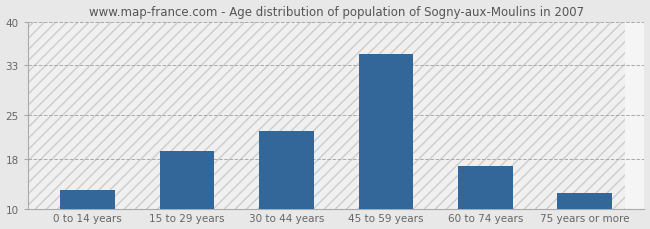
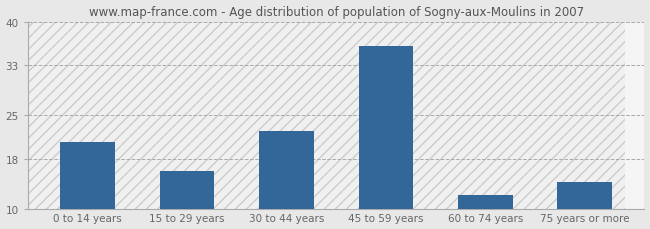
0 to 14 years: 13.0 -> 20.6
15 to 29 years: 19.2 -> 16.0
45 to 59 years: 34.8 -> 36.0
60 to 74 years: 16.8 -> 12.2
75 years or more: 12.5 -> 14.2
